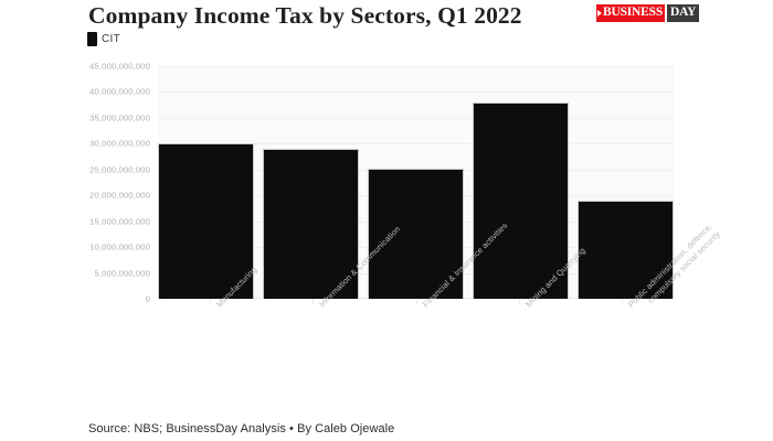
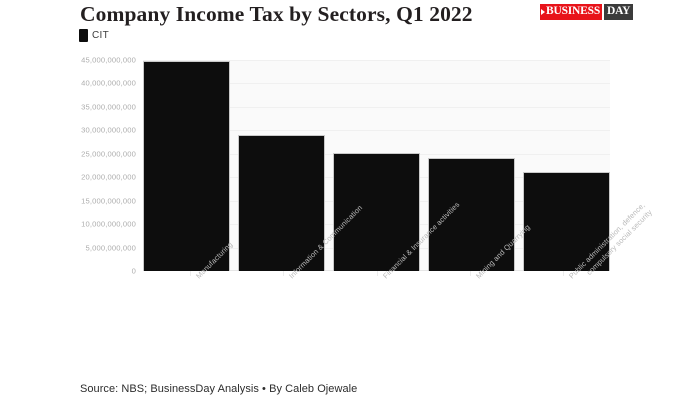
Manufacturing: 30000000000 -> 45000000000
Mining and Quarrying: 38000000000 -> 24000000000
Public administration, defence, compulsory social security: 19000000000 -> 21000000000
